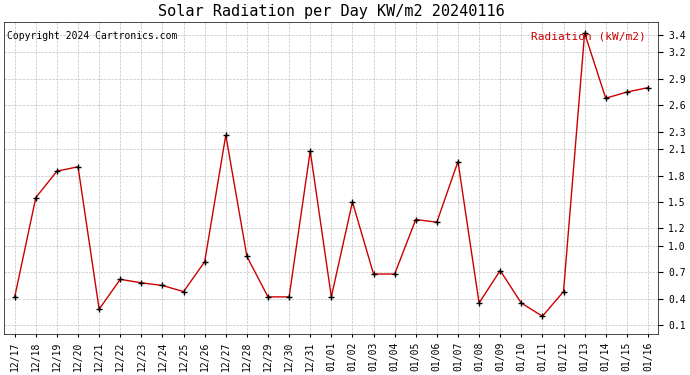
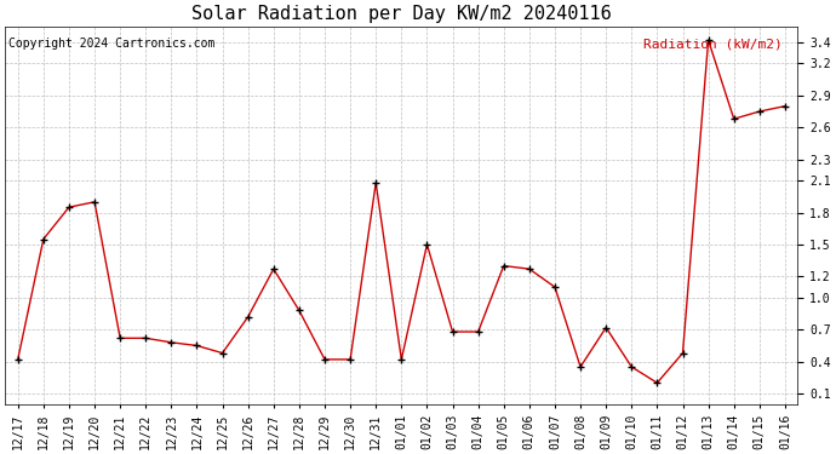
12/21: 0.28 -> 0.62
12/27: 2.26 -> 1.27
01/07: 1.96 -> 1.10
